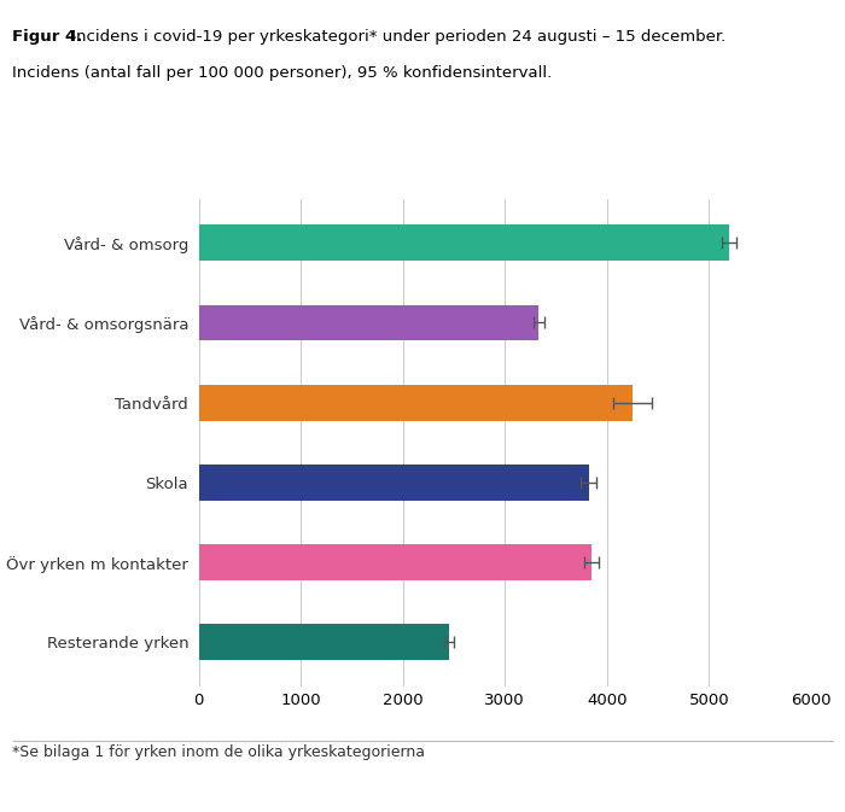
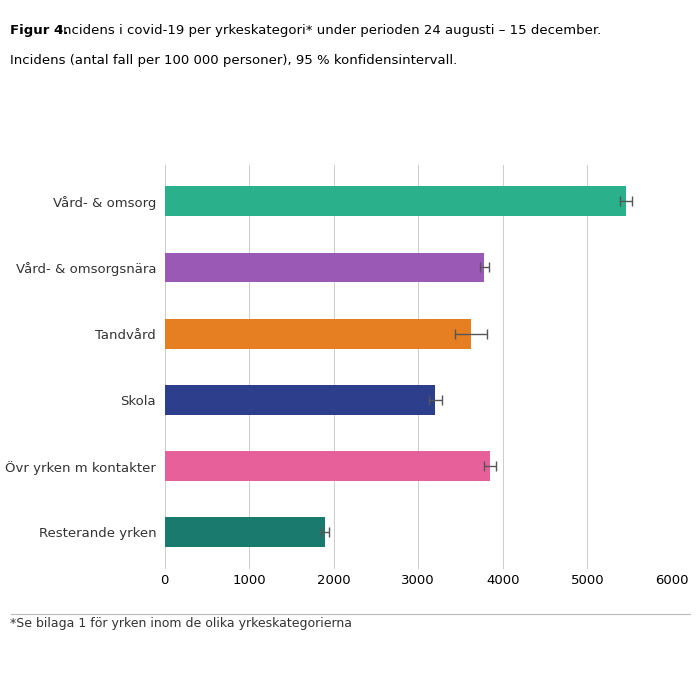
Vård- & omsorg: 5200 -> 5460
Vård- & omsorgsnära: 3330 -> 3780
Tandvård: 4250 -> 3620
Skola: 3820 -> 3200
Resterande yrken: 2450 -> 1900
